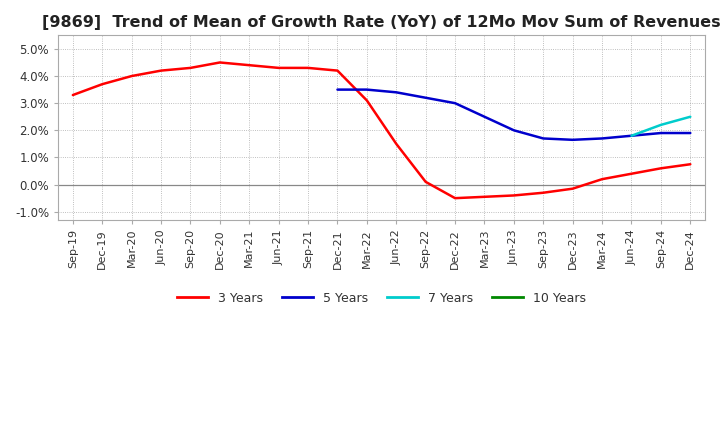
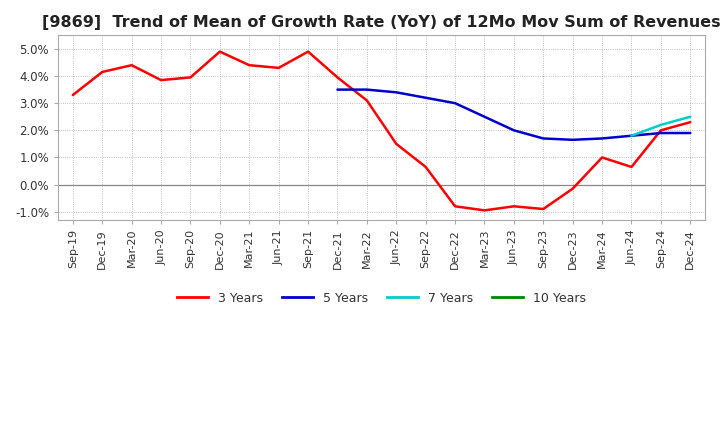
3 Years/Dec-19: 3.70% -> 4.15%
3 Years/Mar-20: 4.00% -> 4.40%
3 Years/Jun-20: 4.20% -> 3.85%
3 Years/Sep-20: 4.30% -> 3.95%
3 Years/Dec-20: 4.50% -> 4.90%
3 Years/Sep-21: 4.30% -> 4.90%
3 Years/Dec-21: 4.20% -> 3.95%
3 Years/Sep-22: 0.10% -> 0.65%
3 Years/Dec-22: -0.50% -> -0.80%
3 Years/Mar-23: -0.45% -> -0.95%
3 Years/Jun-23: -0.40% -> -0.80%
3 Years/Sep-23: -0.30% -> -0.90%
3 Years/Mar-24: 0.20% -> 1.00%
3 Years/Jun-24: 0.40% -> 0.65%
3 Years/Sep-24: 0.60% -> 2.00%
3 Years/Dec-24: 0.75% -> 2.30%
